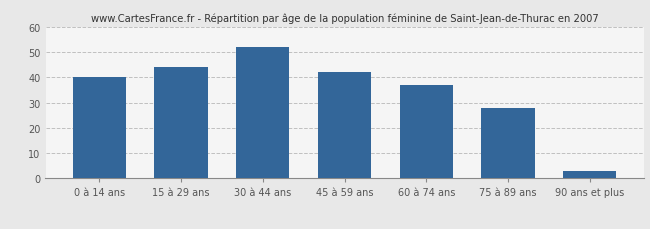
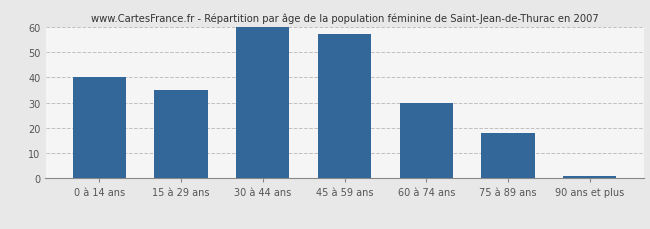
15 à 29 ans: 44 -> 35
30 à 44 ans: 52 -> 60
45 à 59 ans: 42 -> 57
60 à 74 ans: 37 -> 30
75 à 89 ans: 28 -> 18
90 ans et plus: 3 -> 1
